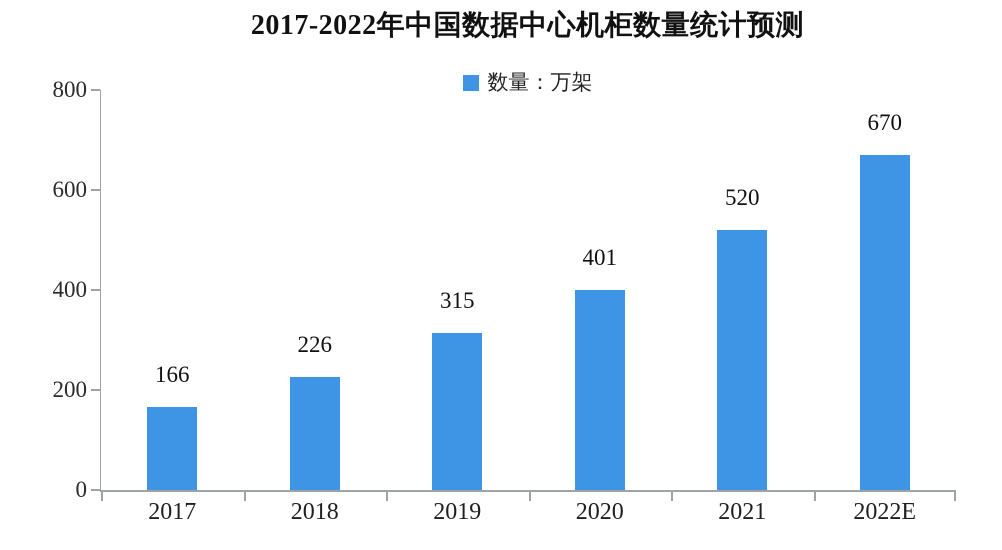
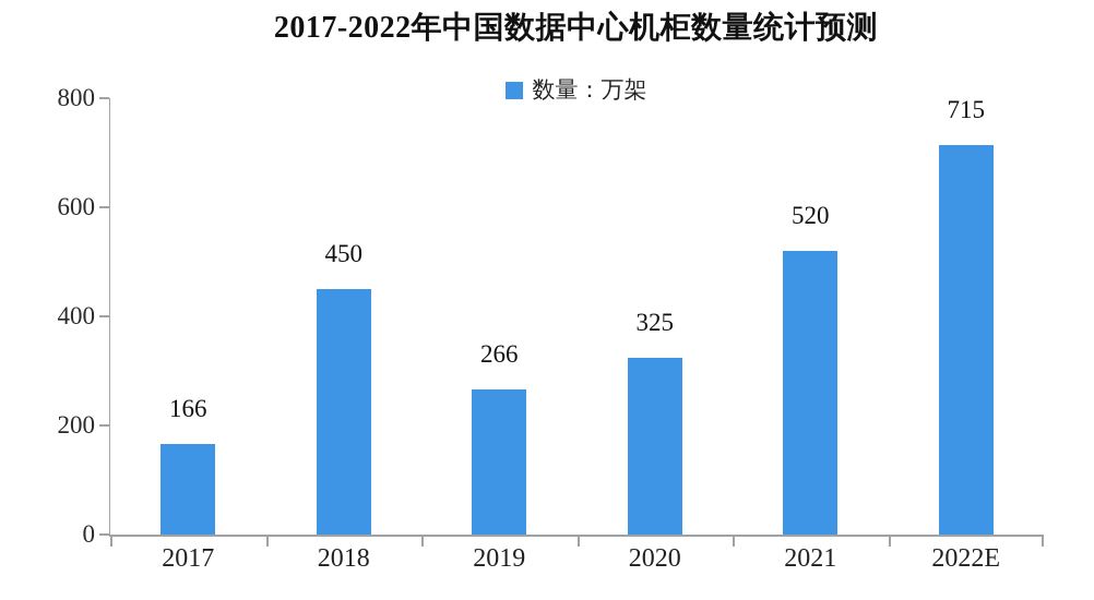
2018: 226 -> 450
2019: 315 -> 266
2020: 401 -> 325
2022E: 670 -> 715
